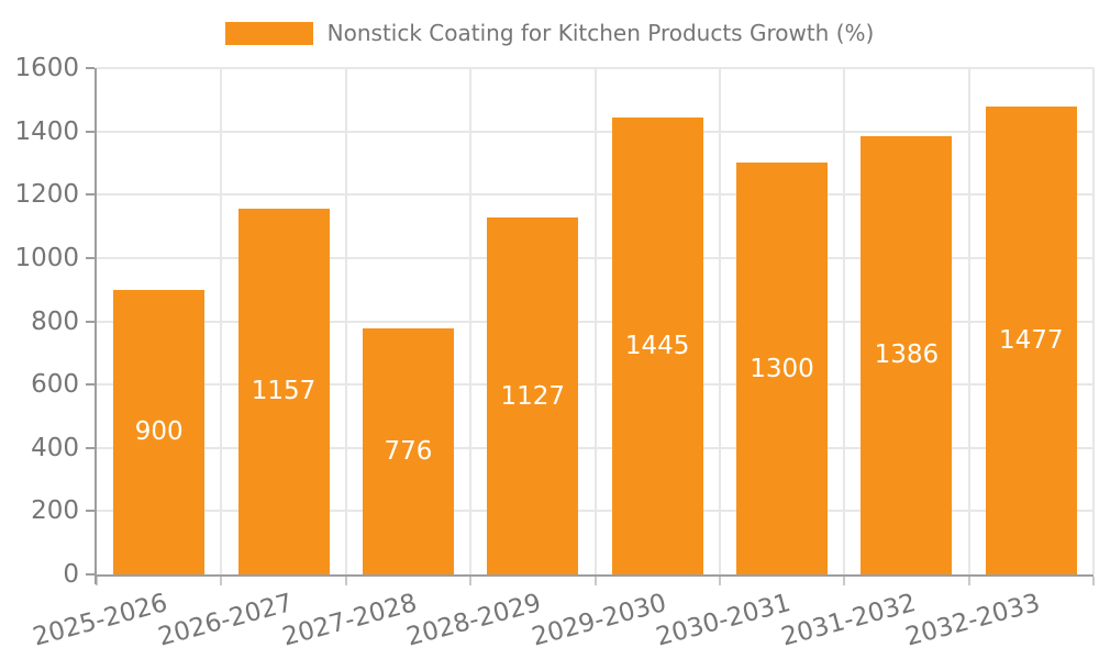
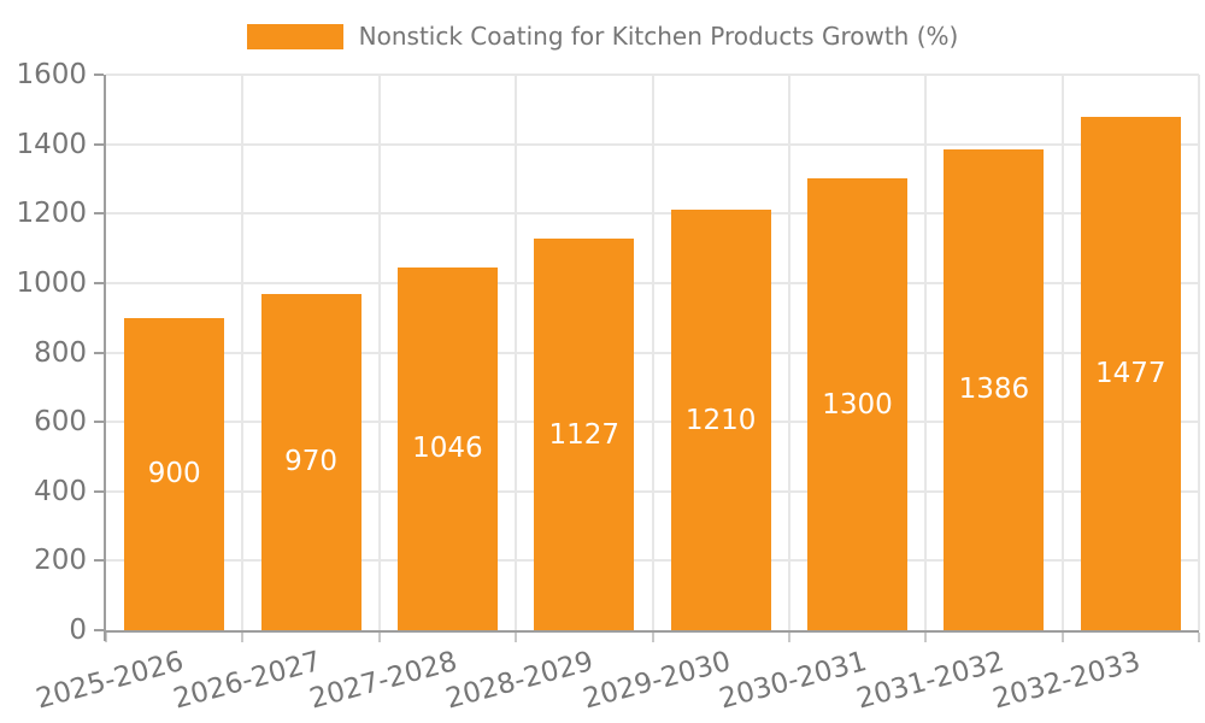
2026-2027: 1157 -> 970
2027-2028: 776 -> 1046
2029-2030: 1445 -> 1210
